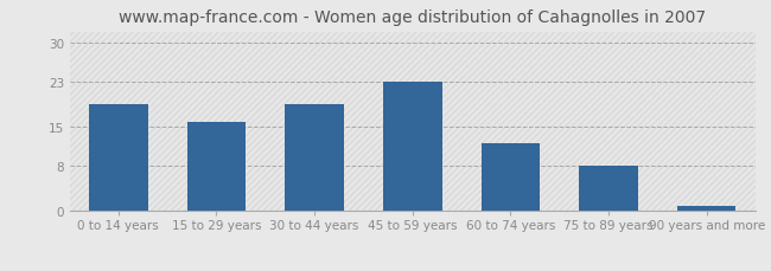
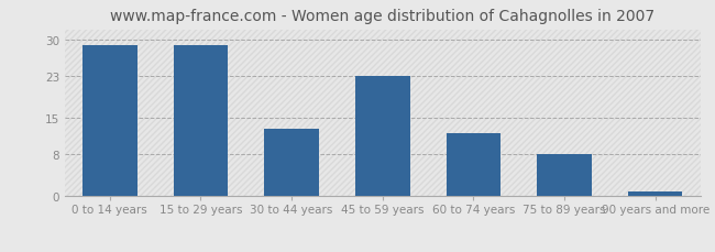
0 to 14 years: 19 -> 29
15 to 29 years: 16 -> 29
30 to 44 years: 19 -> 13
